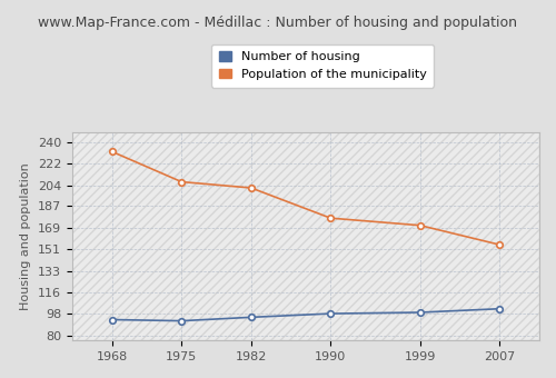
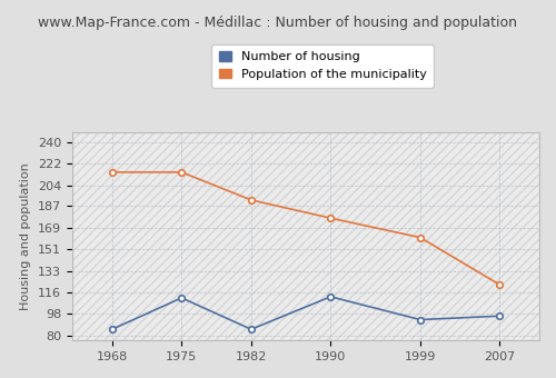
Number of housing/1968: 93 -> 85
Population of the municipality/1968: 232 -> 215
Number of housing/1975: 92 -> 111
Population of the municipality/1975: 207 -> 215
Number of housing/1982: 95 -> 85
Population of the municipality/1982: 202 -> 192
Number of housing/1990: 98 -> 112
Number of housing/1999: 99 -> 93
Population of the municipality/1999: 171 -> 161
Number of housing/2007: 102 -> 96
Population of the municipality/2007: 155 -> 122
